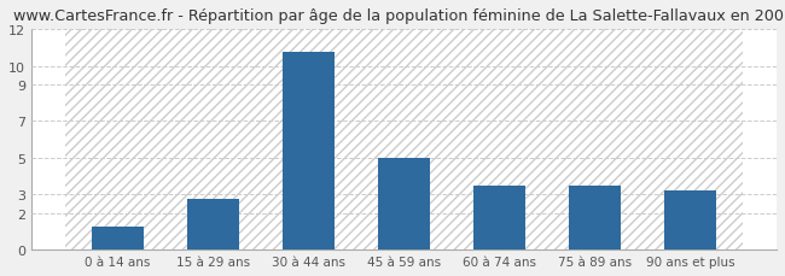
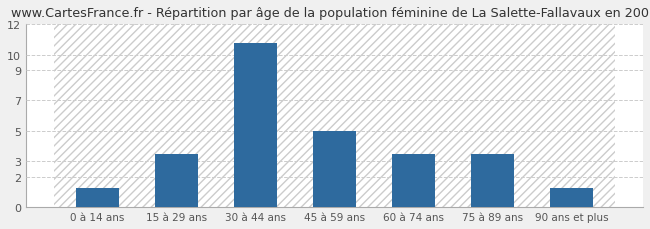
15 à 29 ans: 2.8 -> 3.5
90 ans et plus: 3.2 -> 1.2
